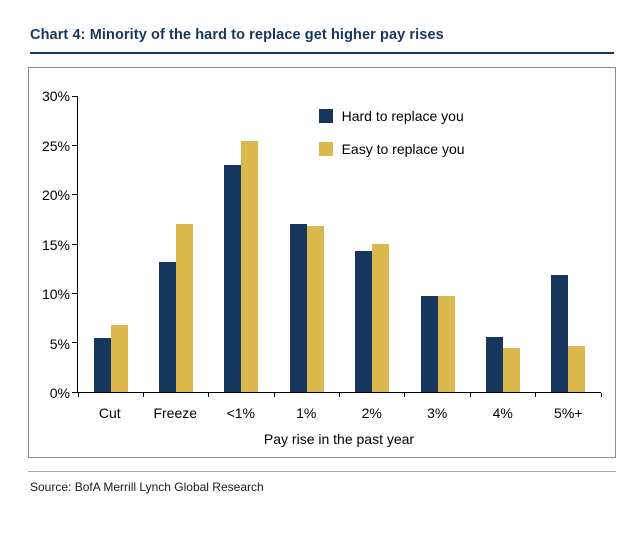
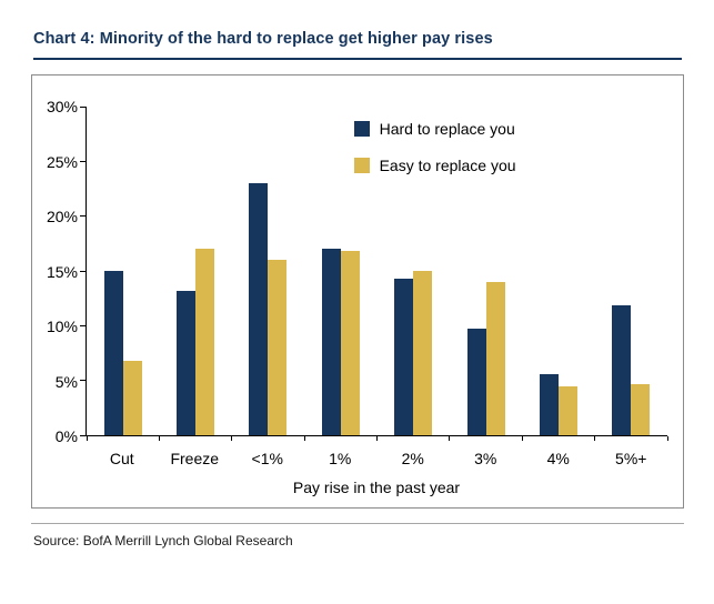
Hard to replace you/Cut: 6% -> 15%
Easy to replace you/<1%: 25% -> 16%
Easy to replace you/3%: 10% -> 14%
